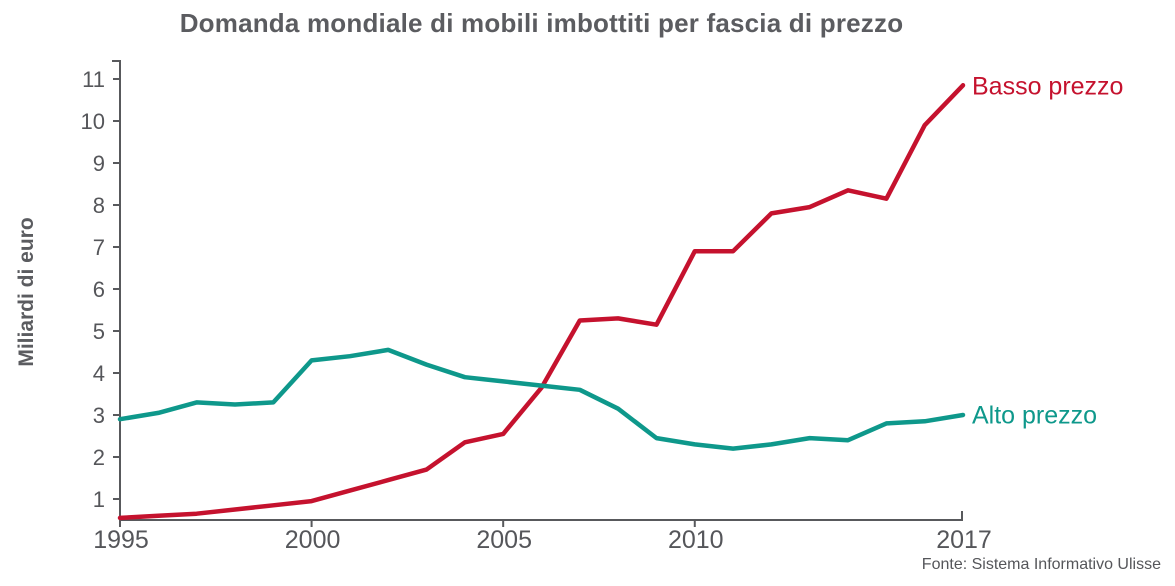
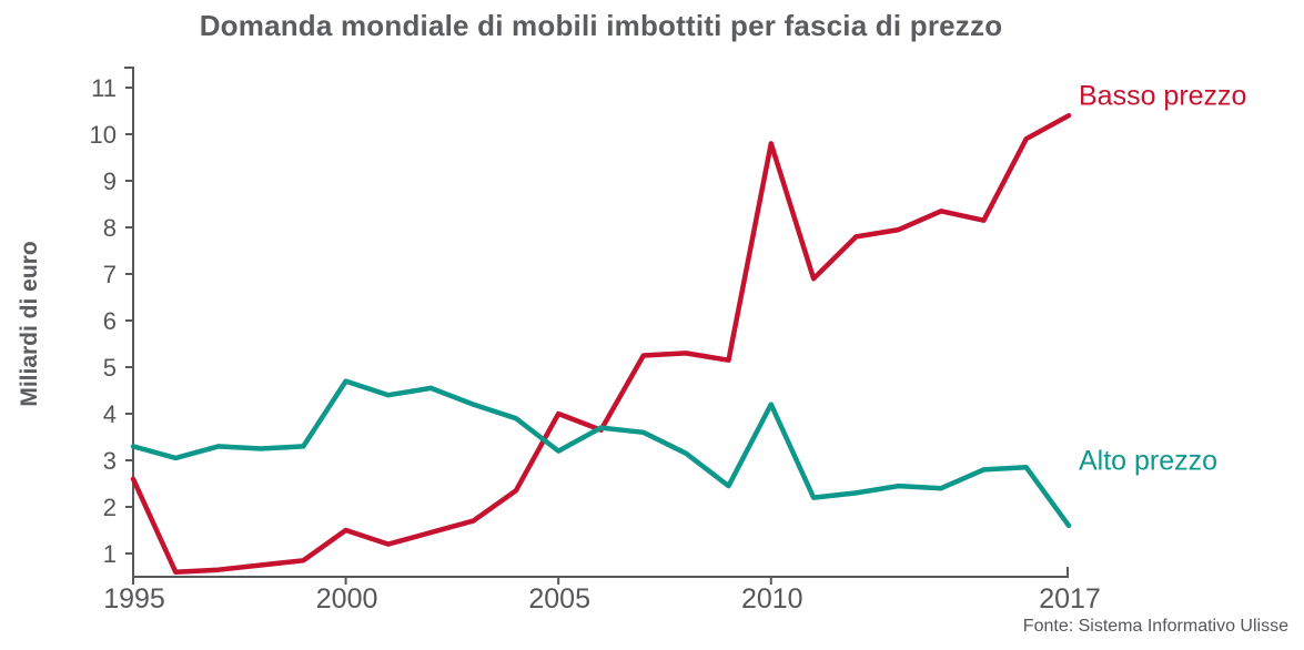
Basso prezzo/1995: 0.6 -> 2.6
Alto prezzo/1995: 2.9 -> 3.3
Basso prezzo/2000: 0.9 -> 1.5
Alto prezzo/2000: 4.3 -> 4.7
Basso prezzo/2005: 2.5 -> 4.0
Alto prezzo/2005: 3.8 -> 3.2
Basso prezzo/2010: 6.9 -> 9.8
Alto prezzo/2010: 2.3 -> 4.2
Basso prezzo/2017: 10.8 -> 10.4
Alto prezzo/2017: 3.0 -> 1.6
